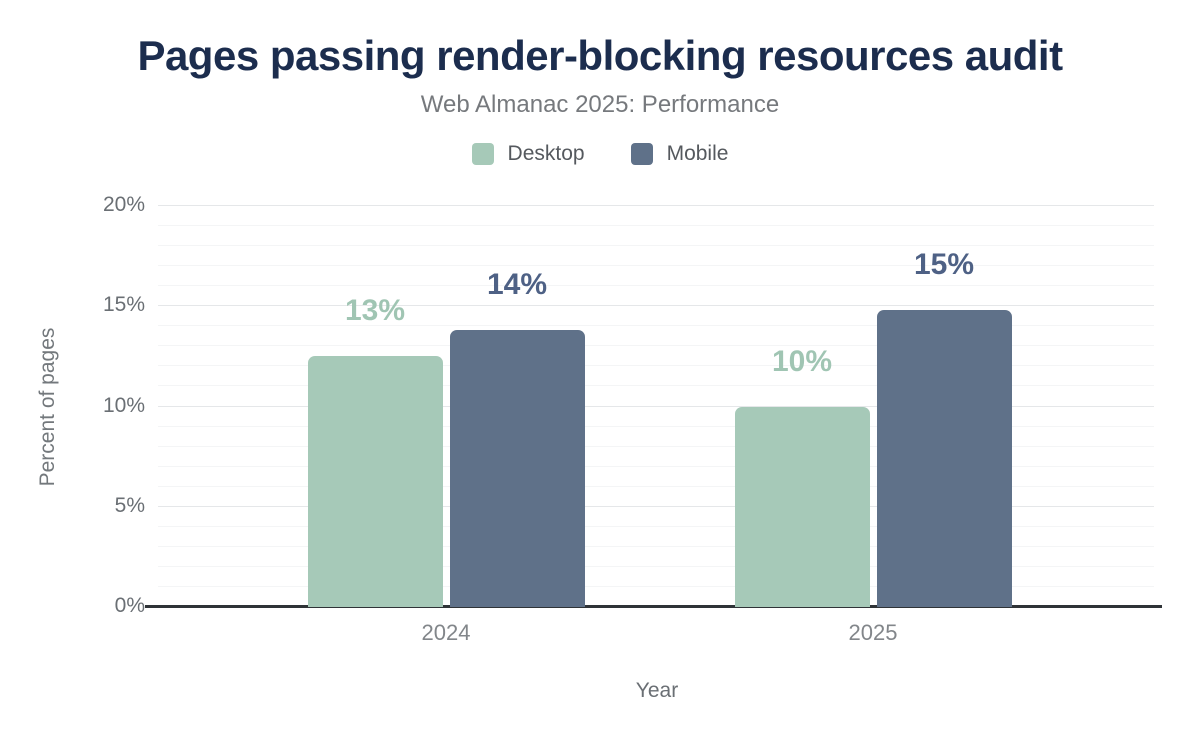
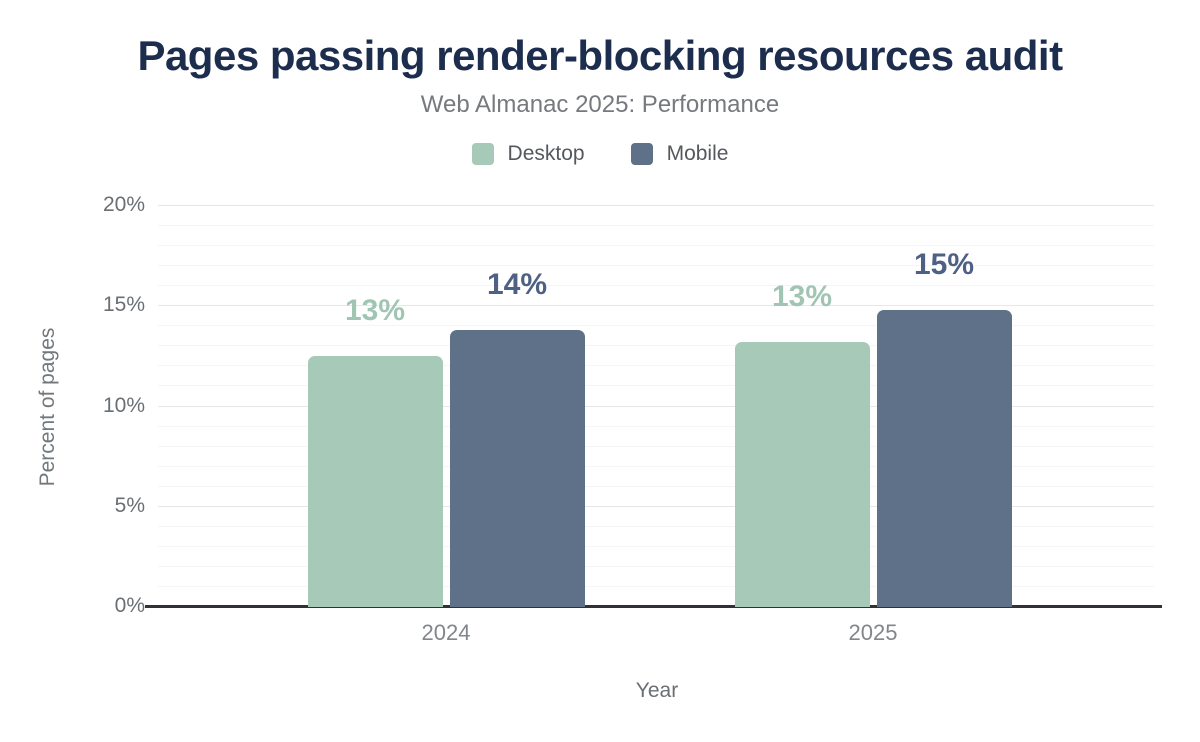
Desktop/2025: 10% -> 13%
